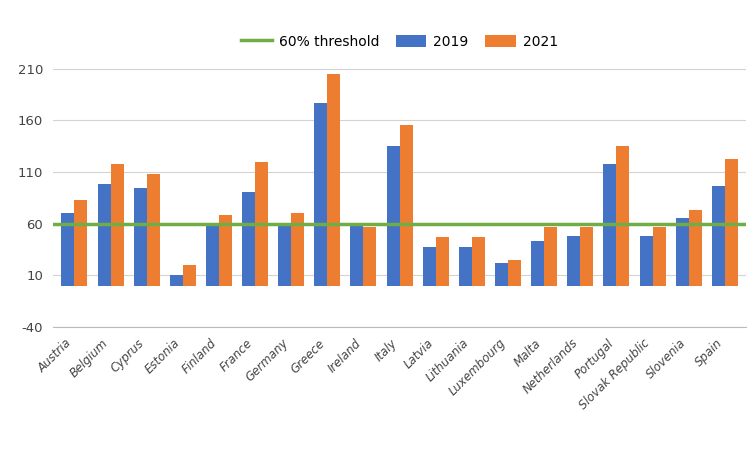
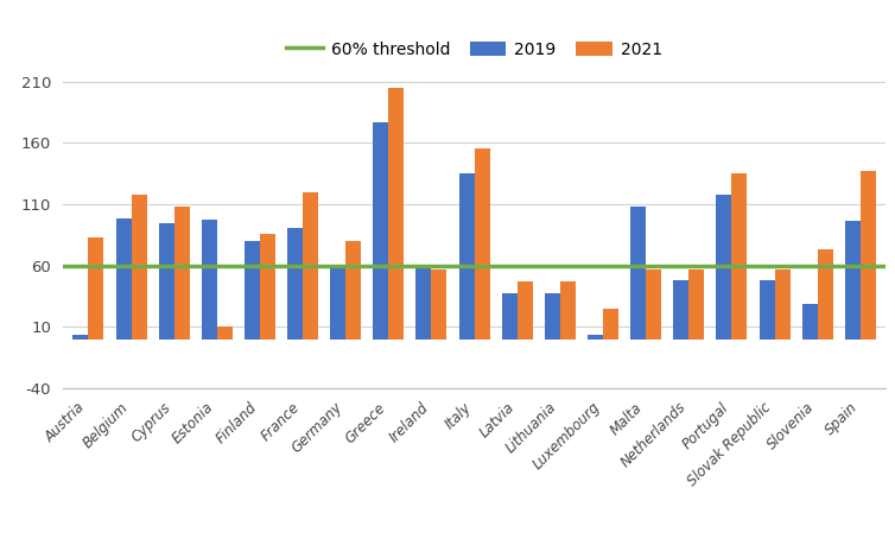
2019/Austria: 70 -> 3
2019/Estonia: 10 -> 97
2021/Estonia: 20 -> 10
2019/Finland: 59 -> 80
2021/Finland: 68 -> 86
2021/Germany: 70 -> 80
2019/Luxembourg: 22 -> 3
2019/Malta: 43 -> 108
2019/Slovenia: 65 -> 29
2021/Spain: 122 -> 137
